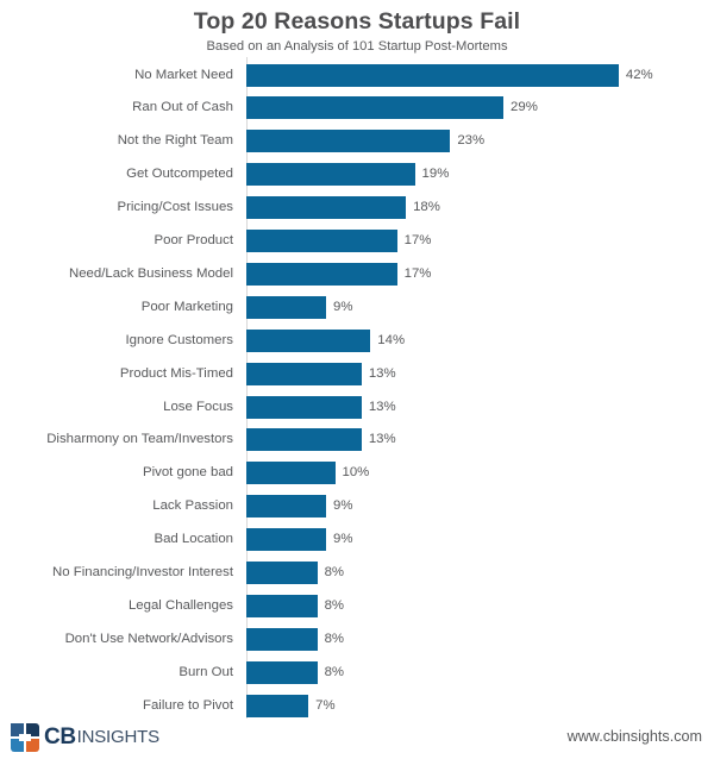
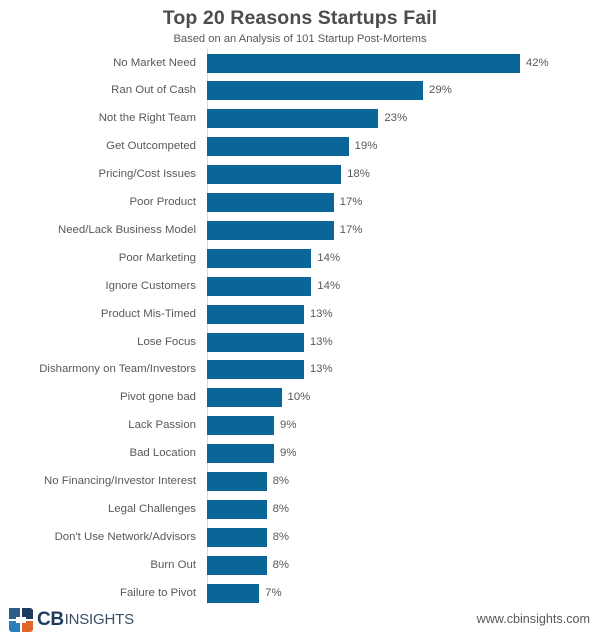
Poor Marketing: 9% -> 14%
